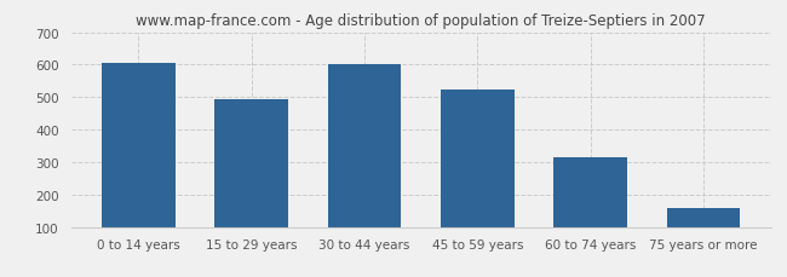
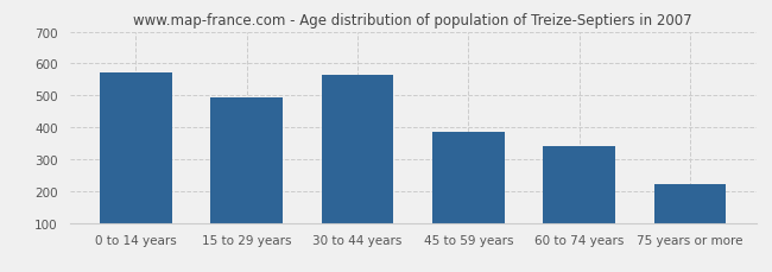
0 to 14 years: 605 -> 570
30 to 44 years: 601 -> 565
45 to 59 years: 525 -> 385
60 to 74 years: 315 -> 340
75 years or more: 160 -> 220
